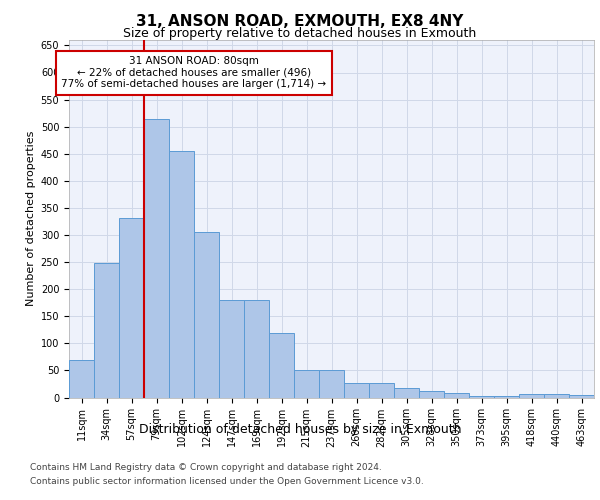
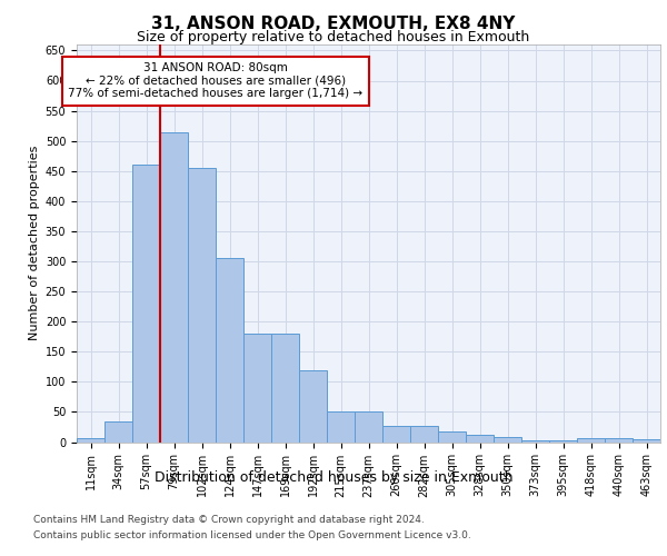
11sqm: 70 -> 7
34sqm: 248 -> 35
57sqm: 332 -> 460
